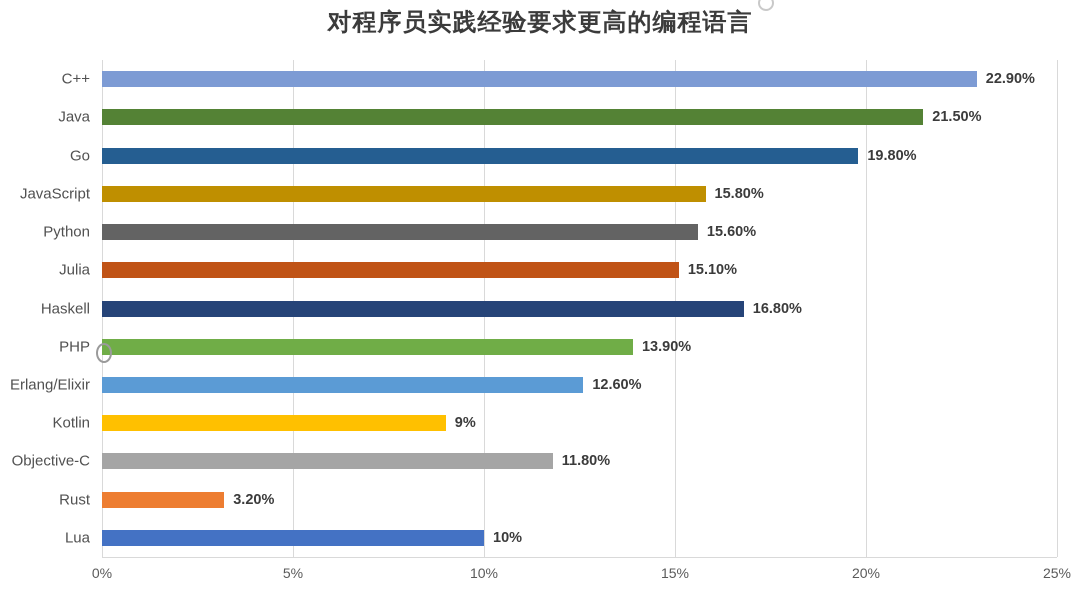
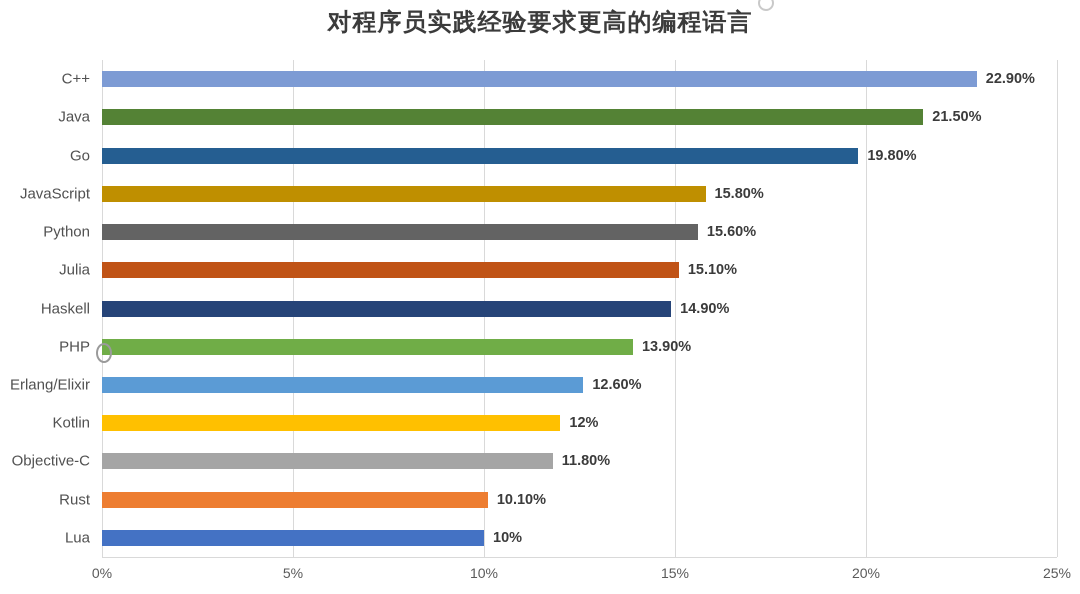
Haskell: 16.80% -> 14.90%
Kotlin: 9% -> 12%
Rust: 3.20% -> 10.10%
